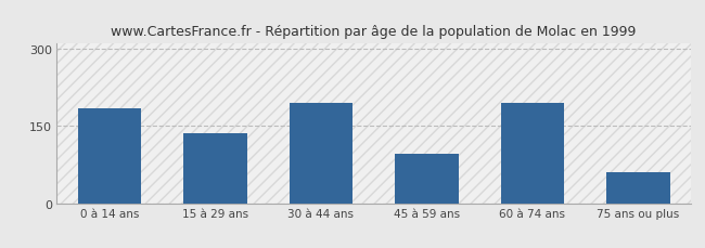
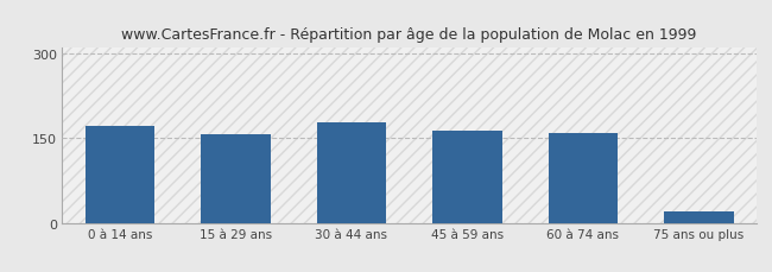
0 à 14 ans: 185 -> 172
15 à 29 ans: 135 -> 157
30 à 44 ans: 195 -> 179
45 à 59 ans: 95 -> 163
60 à 74 ans: 195 -> 160
75 ans ou plus: 60 -> 20
